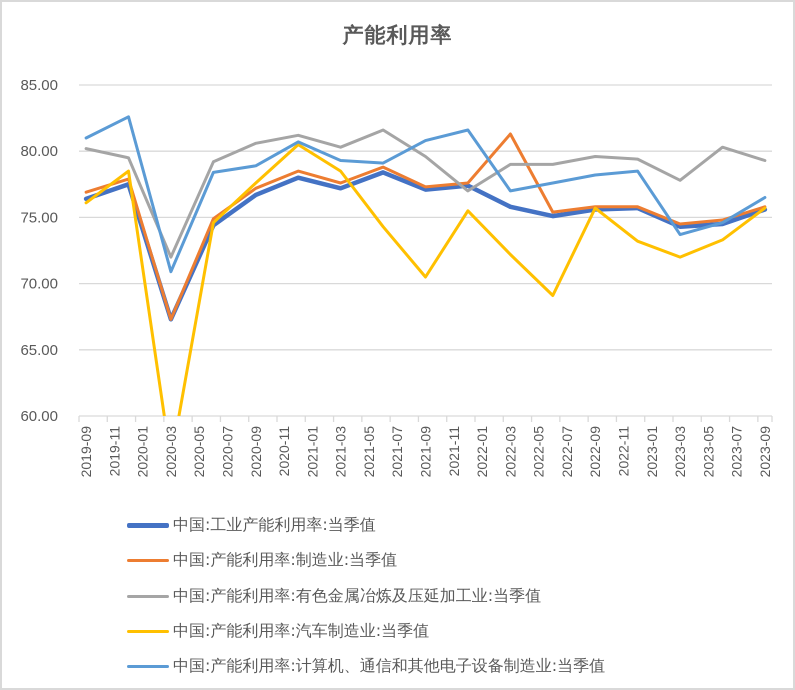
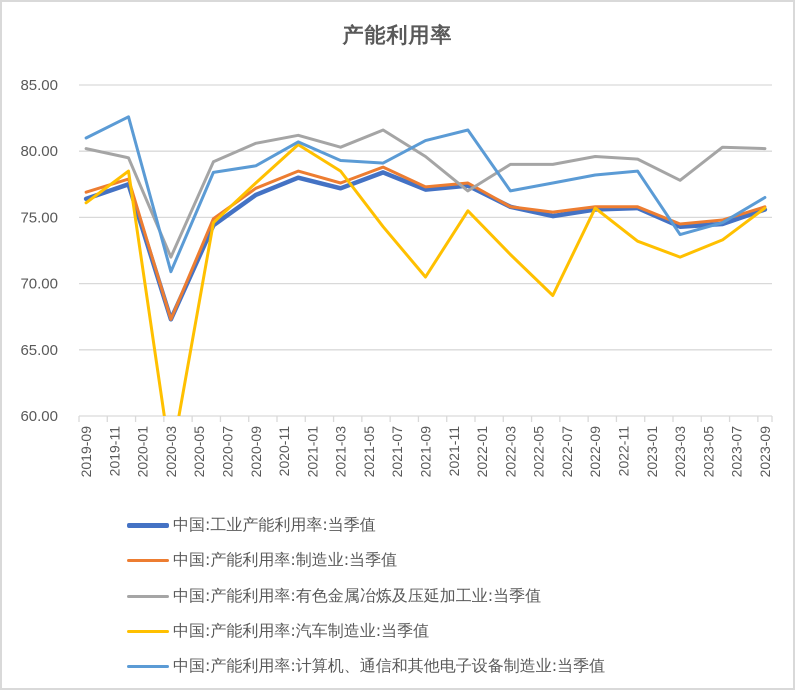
中国:产能利用率:制造业:当季值/2022-03: 81.3 -> 75.8
中国:产能利用率:有色金属冶炼及压延加工业:当季值/2023-09: 79.3 -> 80.2
